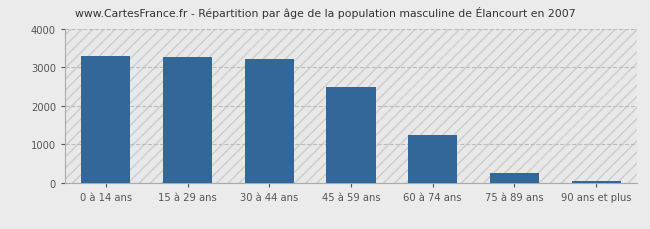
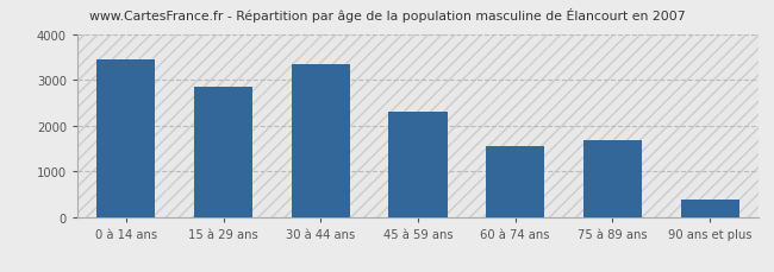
0 à 14 ans: 3300 -> 3450
15 à 29 ans: 3260 -> 2850
30 à 44 ans: 3220 -> 3350
45 à 59 ans: 2490 -> 2300
60 à 74 ans: 1240 -> 1550
75 à 89 ans: 250 -> 1700
90 ans et plus: 40 -> 400
